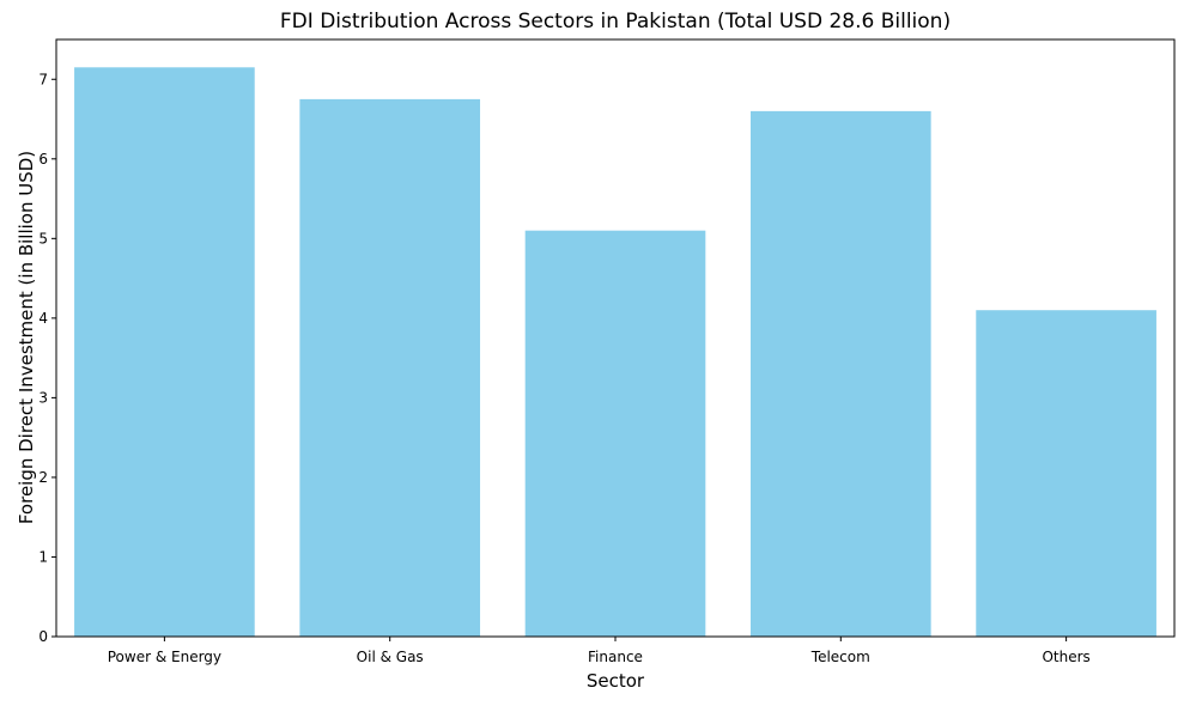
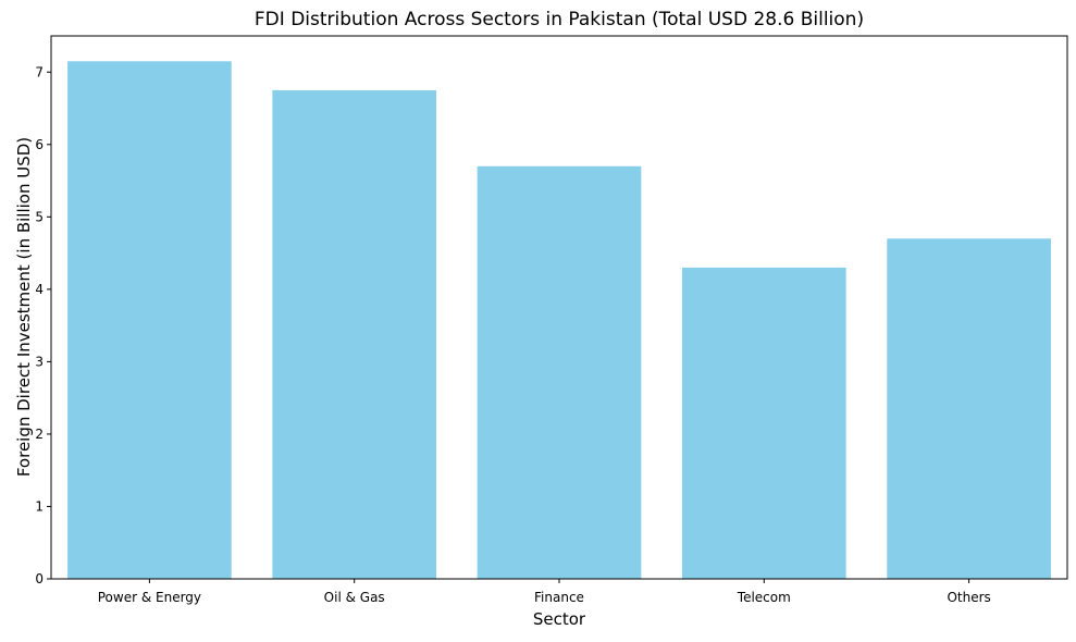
Finance: 5.1 -> 5.7
Telecom: 6.6 -> 4.3
Others: 4.1 -> 4.7
